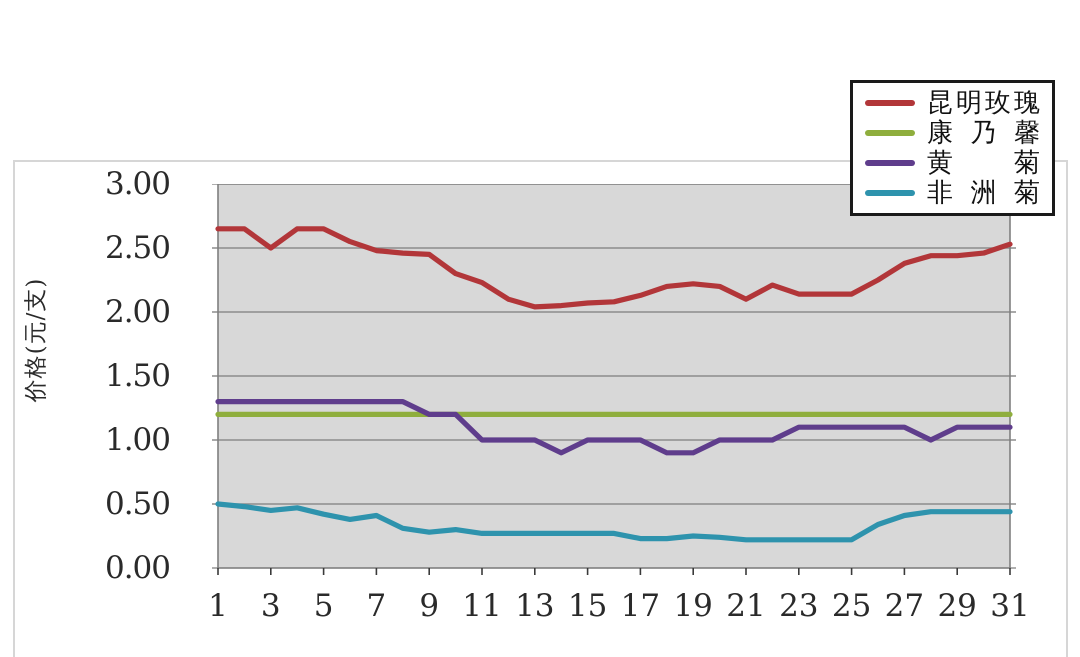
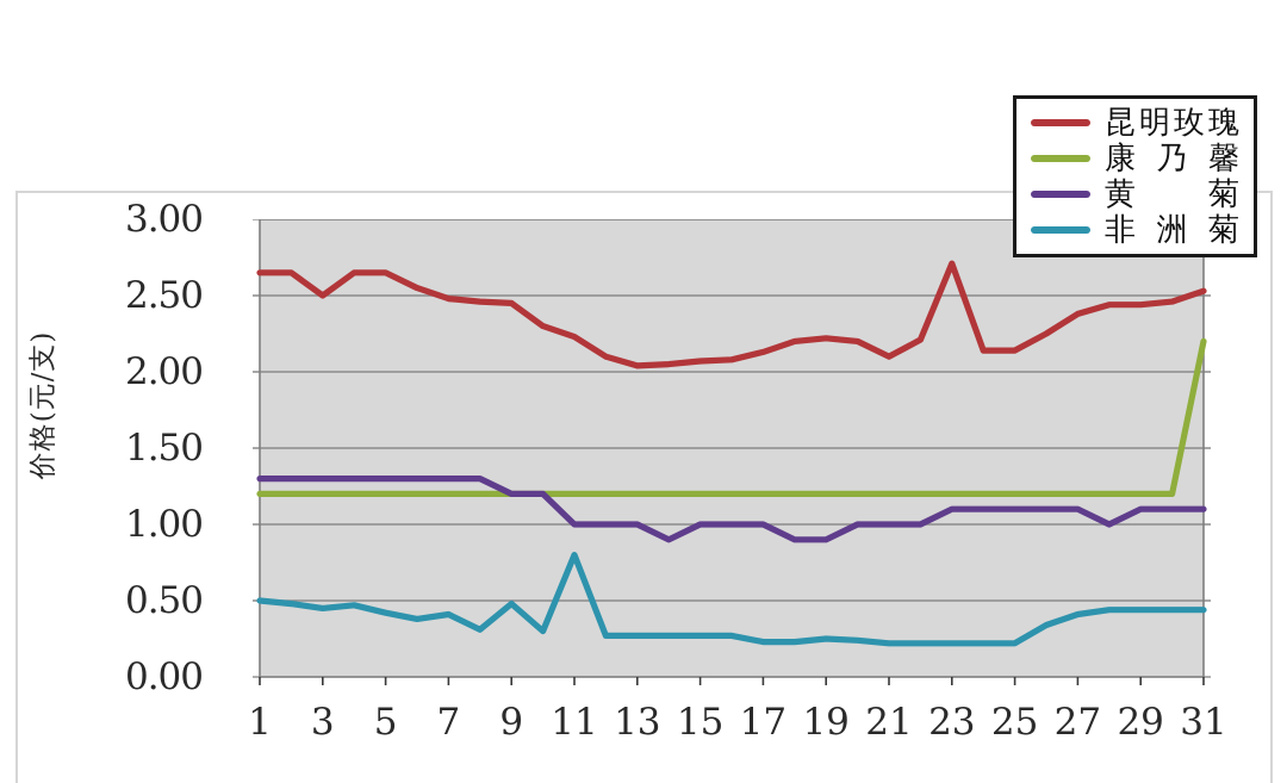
非洲菊/9: 0.28 -> 0.48
非洲菊/11: 0.27 -> 0.80
昆明玫瑰/23: 2.14 -> 2.71
康乃馨/31: 1.2 -> 2.2
